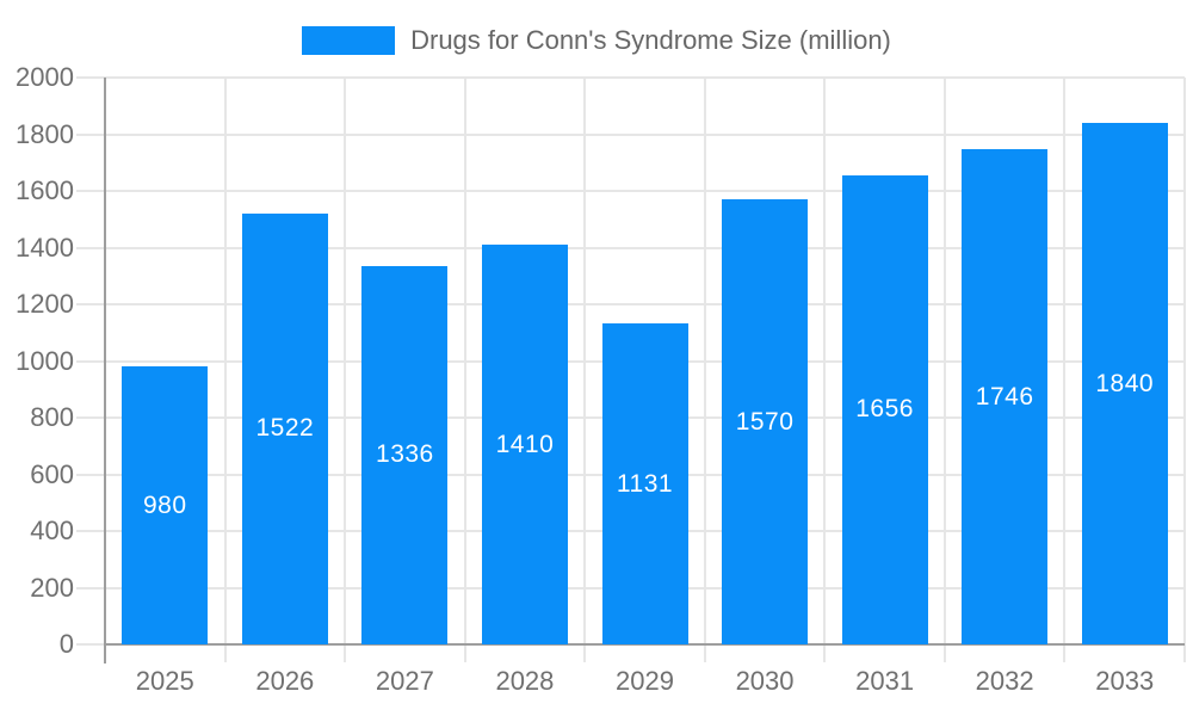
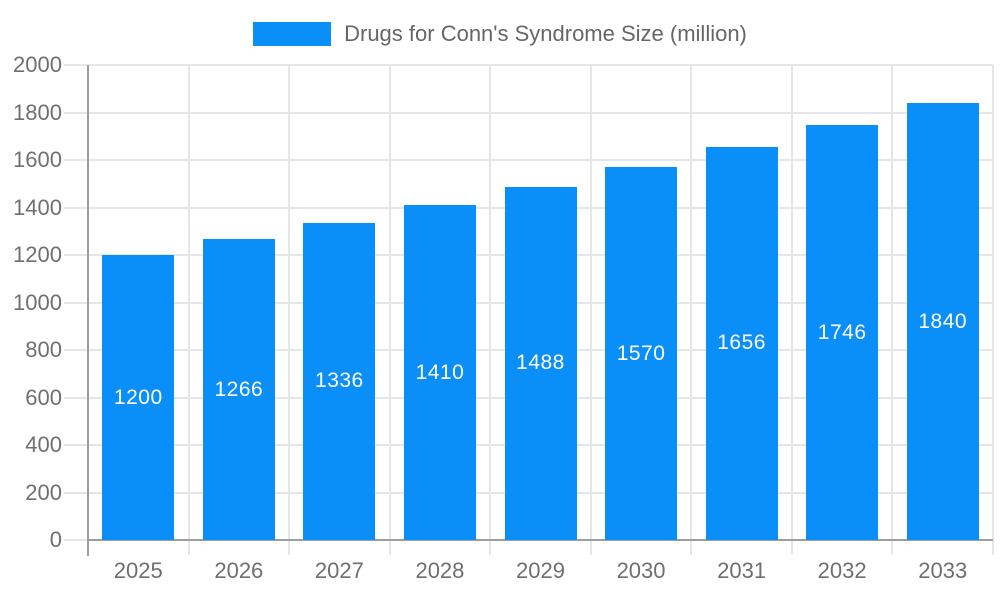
2025: 980 -> 1200
2026: 1522 -> 1266
2029: 1131 -> 1488
